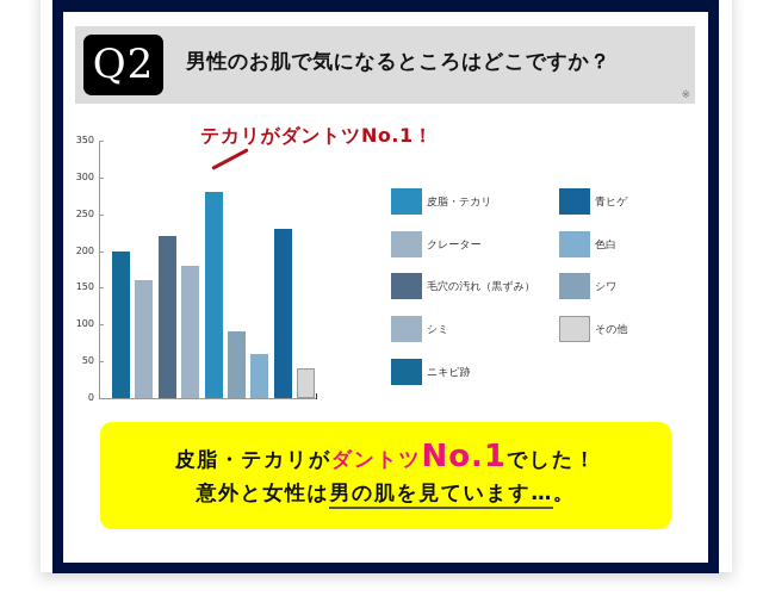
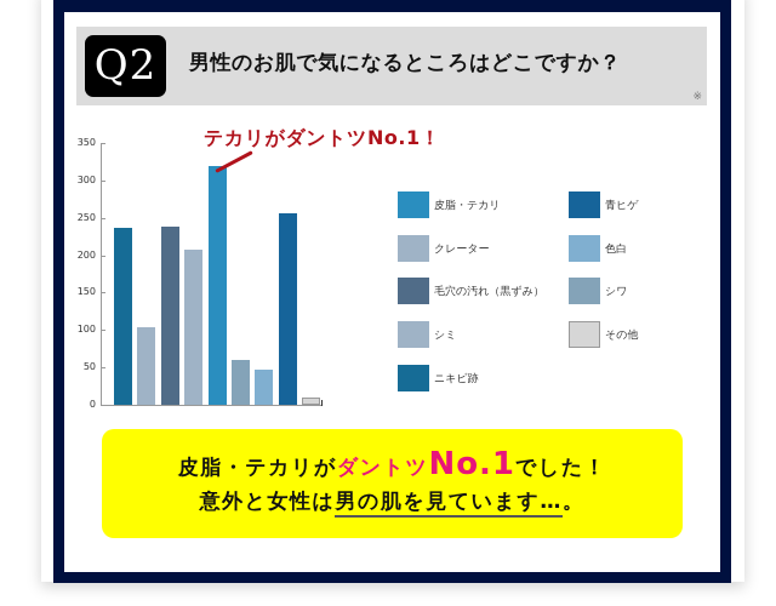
ニキビ跡: 200 -> 240
シミ: 160 -> 100
毛穴の汚れ（黒ずみ）: 220 -> 240
クレーター: 180 -> 210
皮脂・テカリ: 280 -> 320
シワ: 90 -> 60
色白: 60 -> 50
青ヒゲ: 230 -> 260
その他: 40 -> 10
